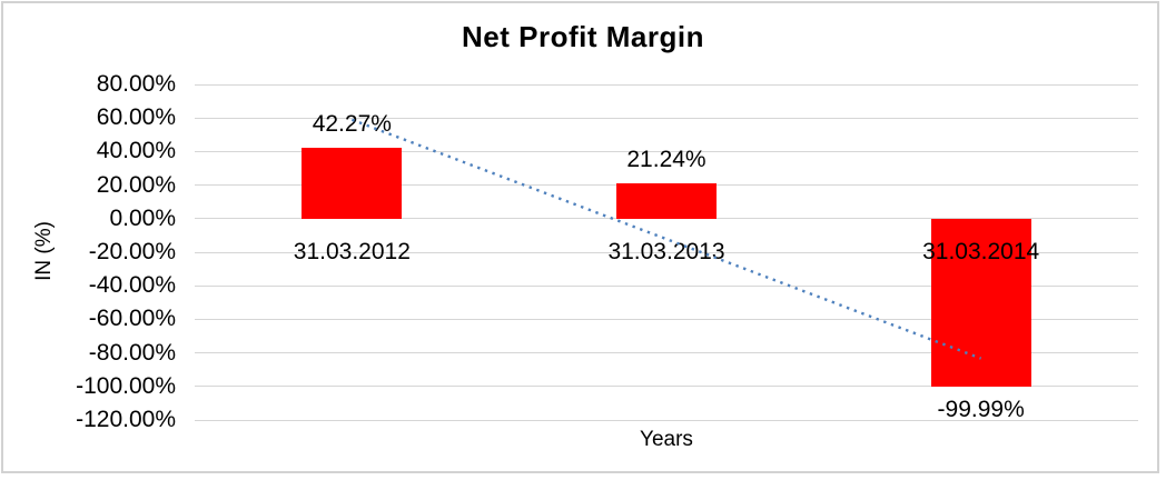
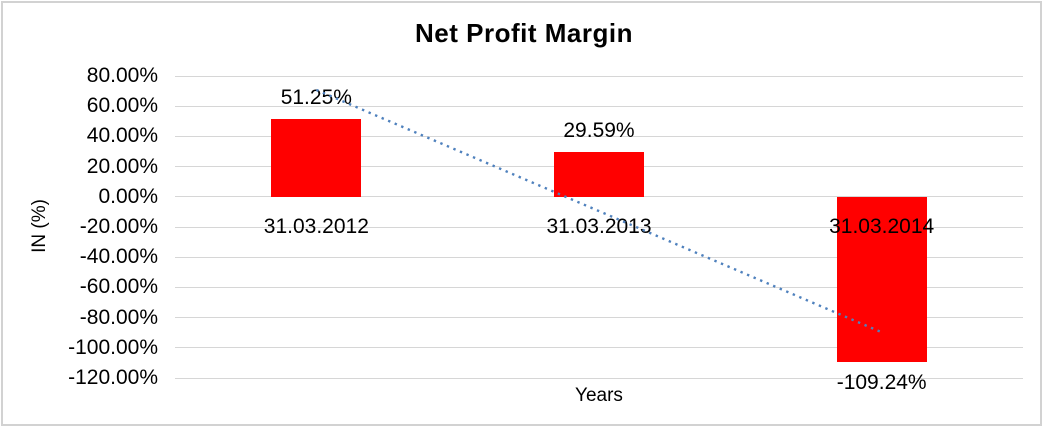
31.03.2012: 42.27% -> 51.25%
31.03.2013: 21.24% -> 29.59%
31.03.2014: -99.99% -> -109.24%
